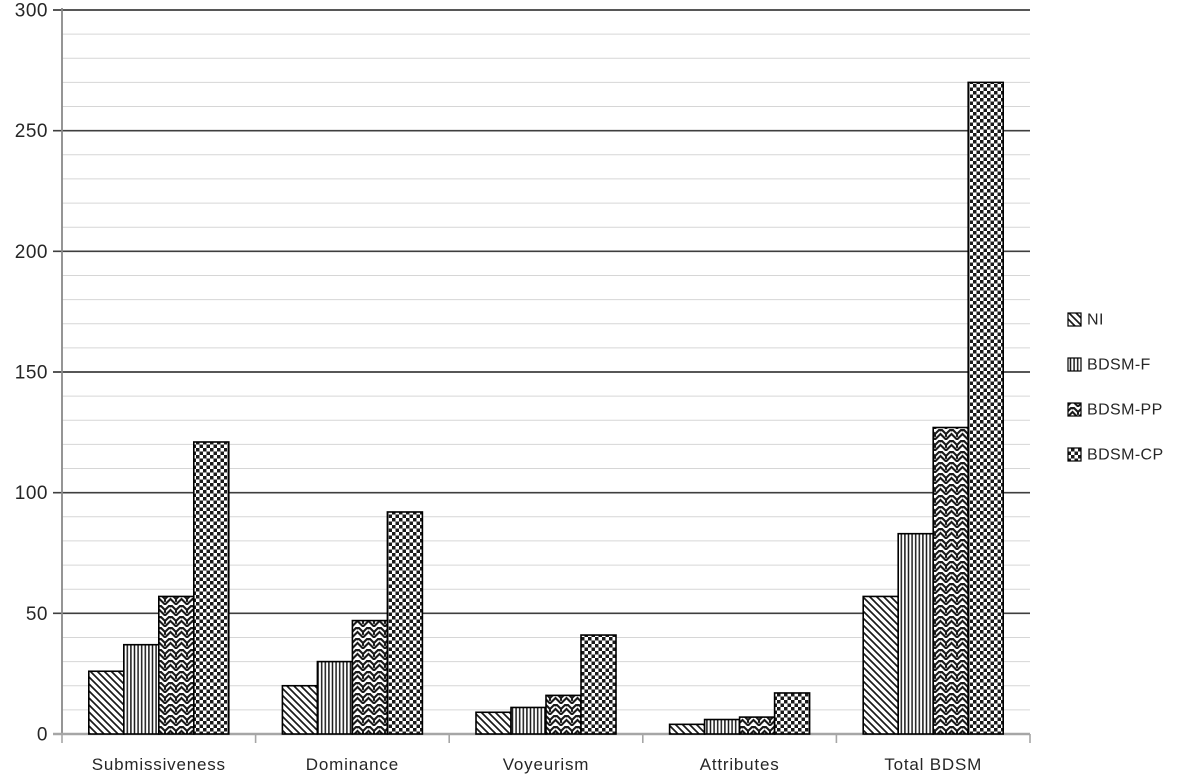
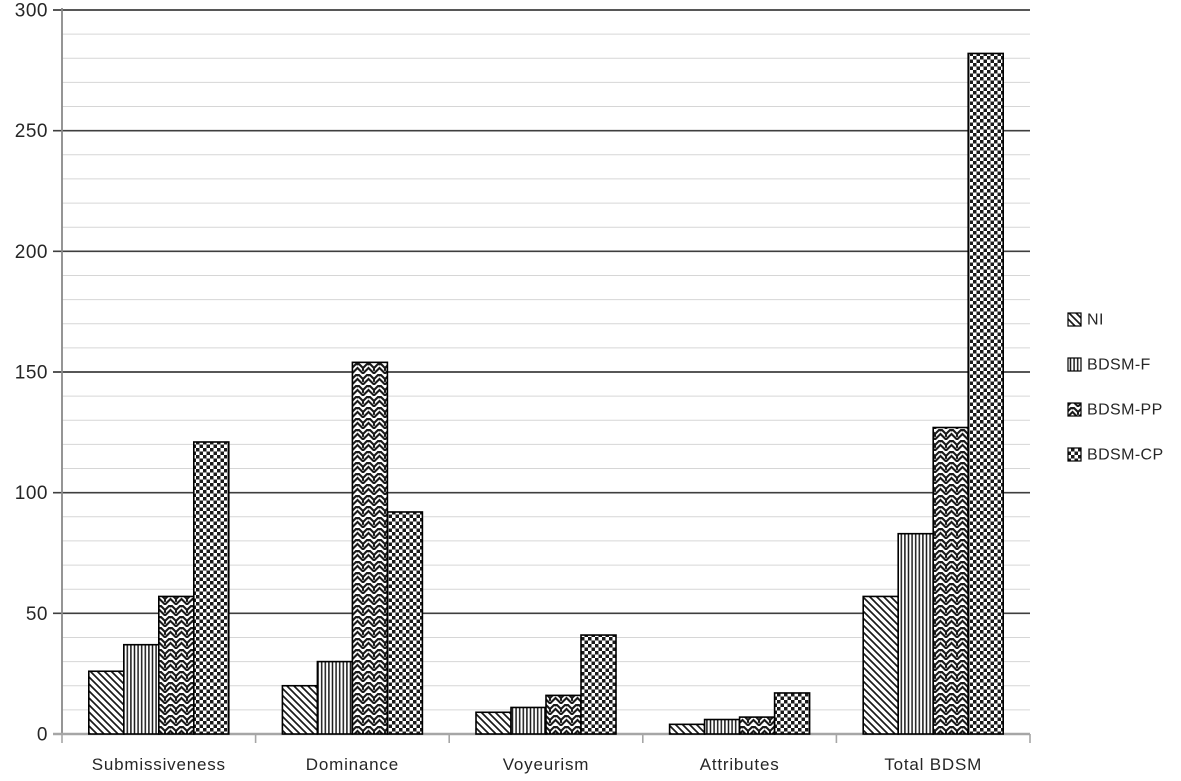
BDSM-PP/Dominance: 47 -> 154
BDSM-CP/Total BDSM: 270 -> 282
